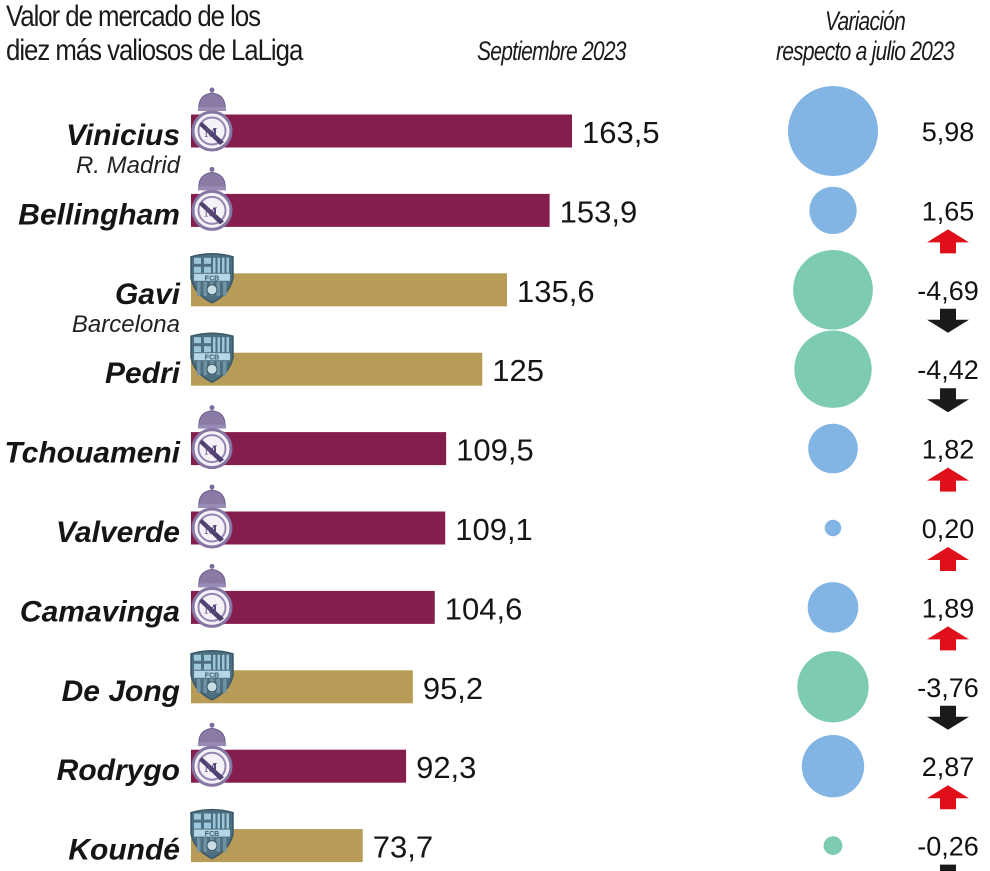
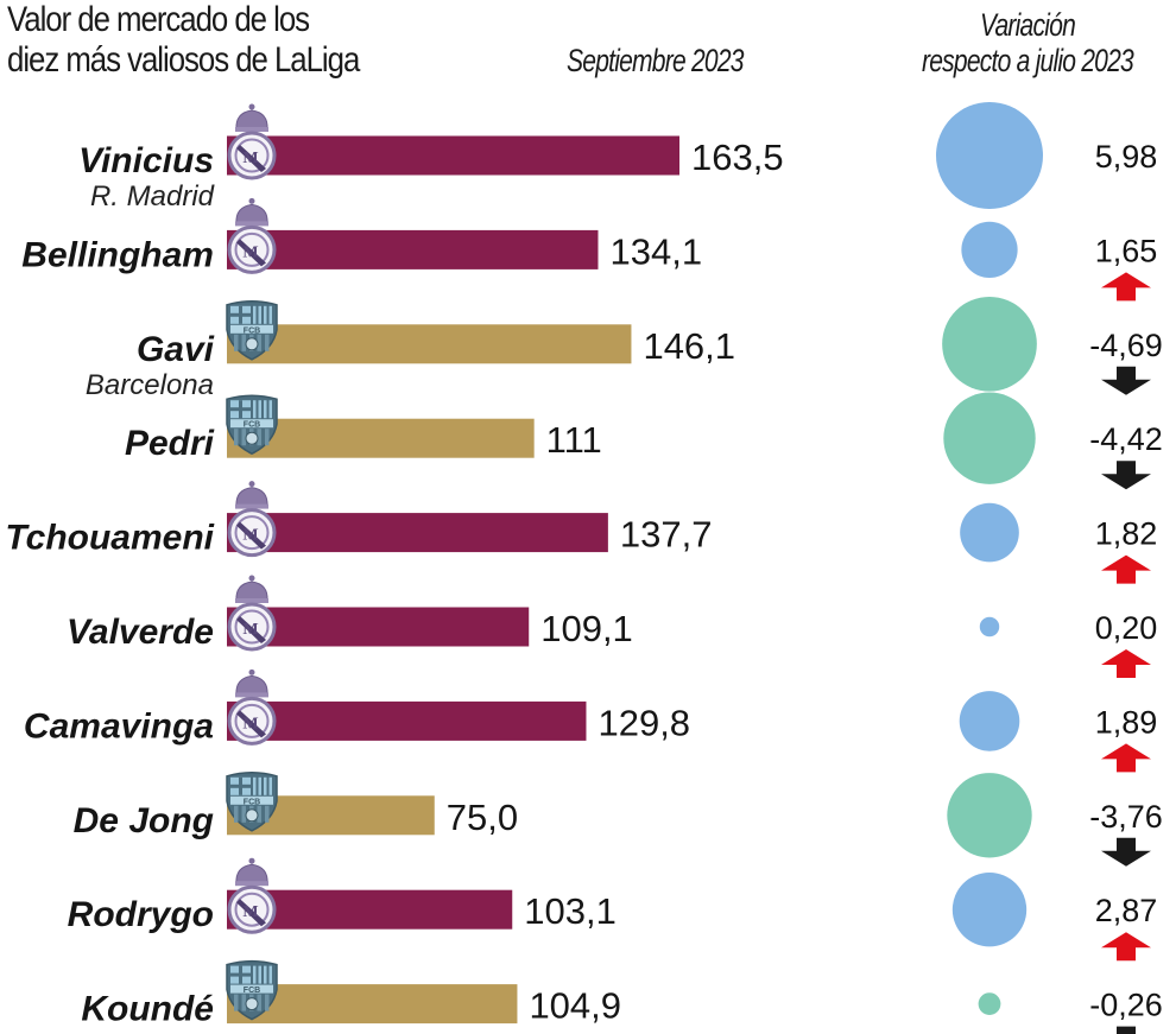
Bellingham: 153,9 -> 134,1
Gavi: 135,6 -> 146,1
Pedri: 125 -> 111
Tchouameni: 109,5 -> 137,7
Camavinga: 104,6 -> 129,8
De Jong: 95,2 -> 75,0
Rodrygo: 92,3 -> 103,1
Koundé: 73,7 -> 104,9
